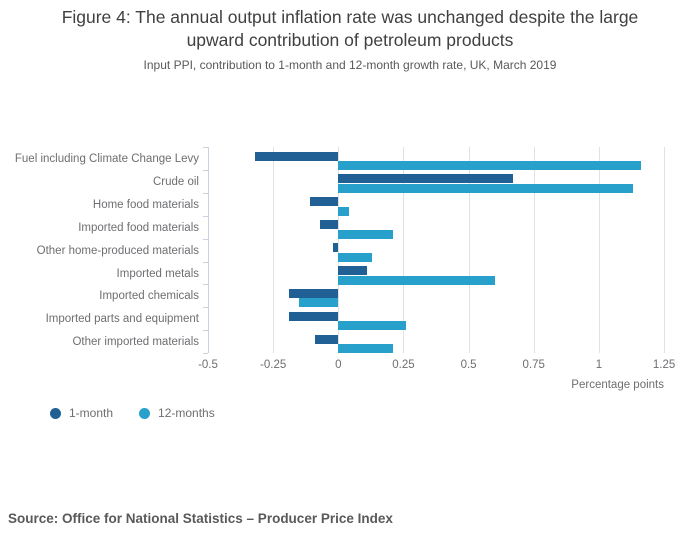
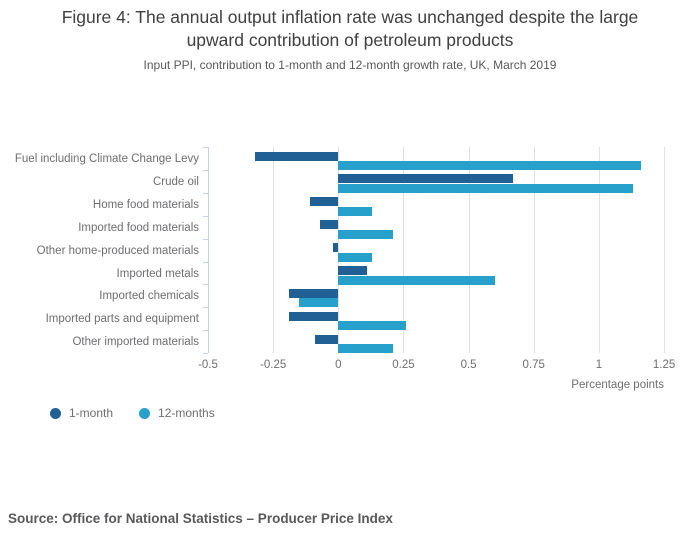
12-months/Home food materials: 0.04 -> 0.13
